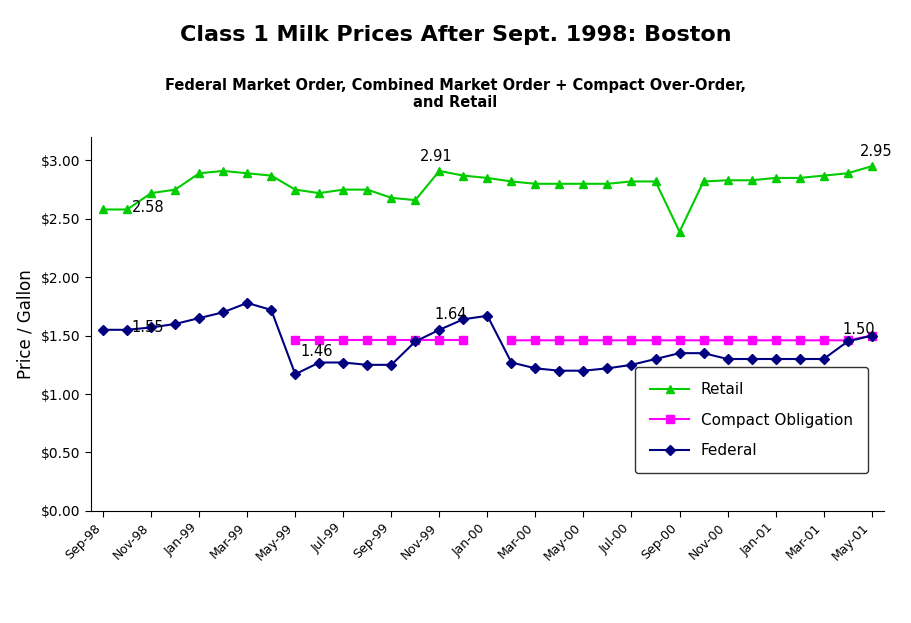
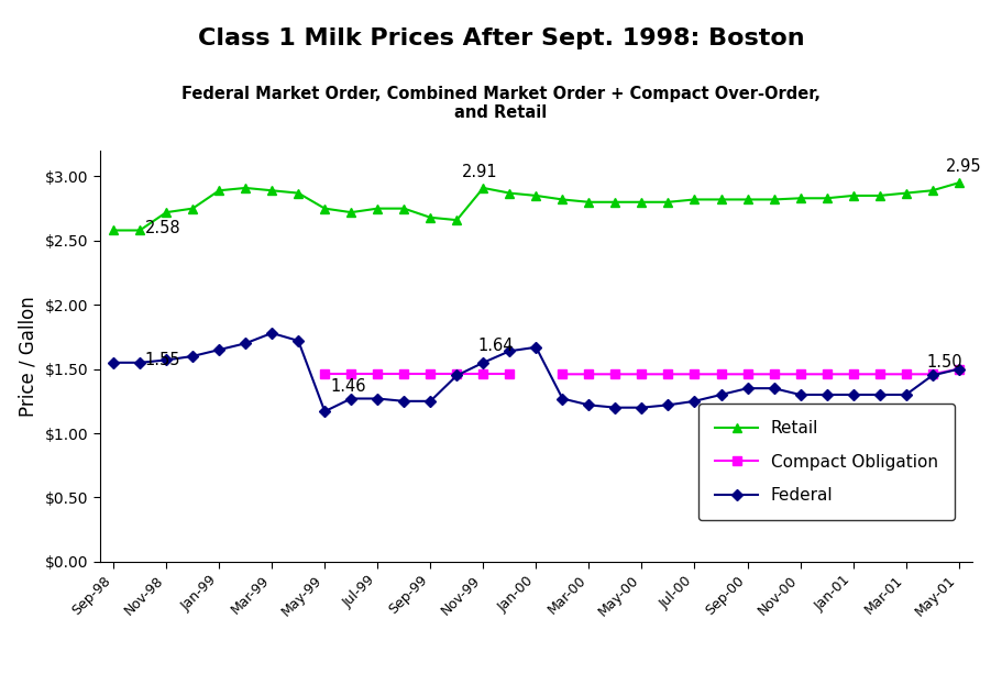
Retail/Sep-00: $2.39 -> $2.82
